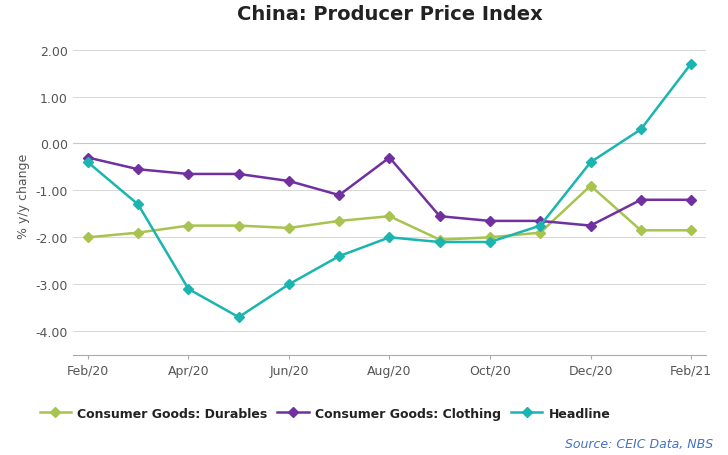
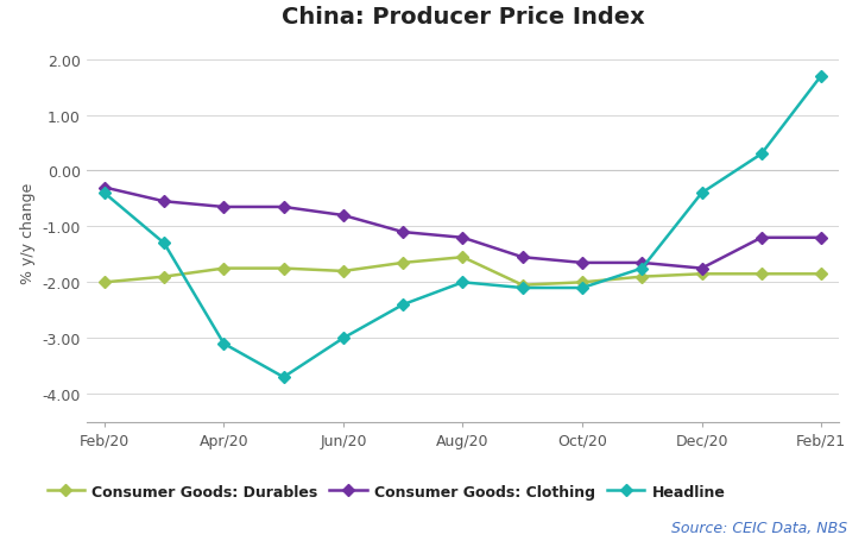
Consumer Goods: Clothing/Aug/20: -0.30 -> -1.20
Consumer Goods: Durables/Dec/20: -0.90 -> -1.85
